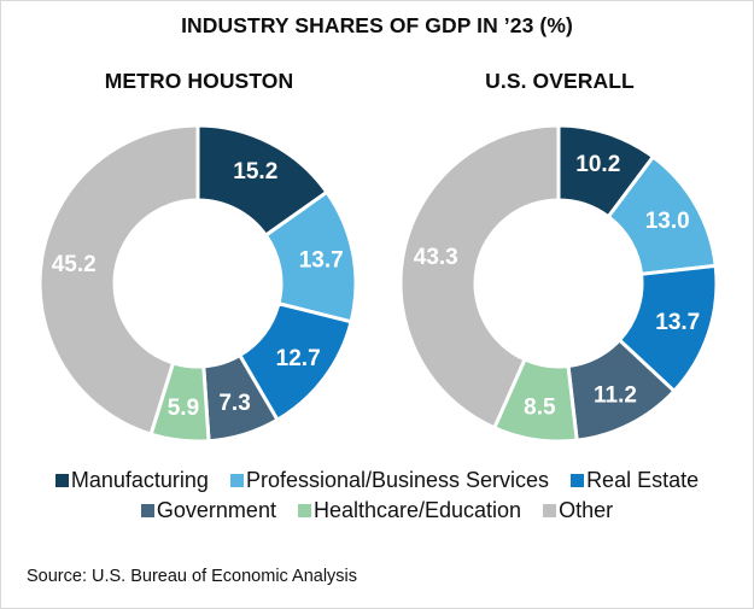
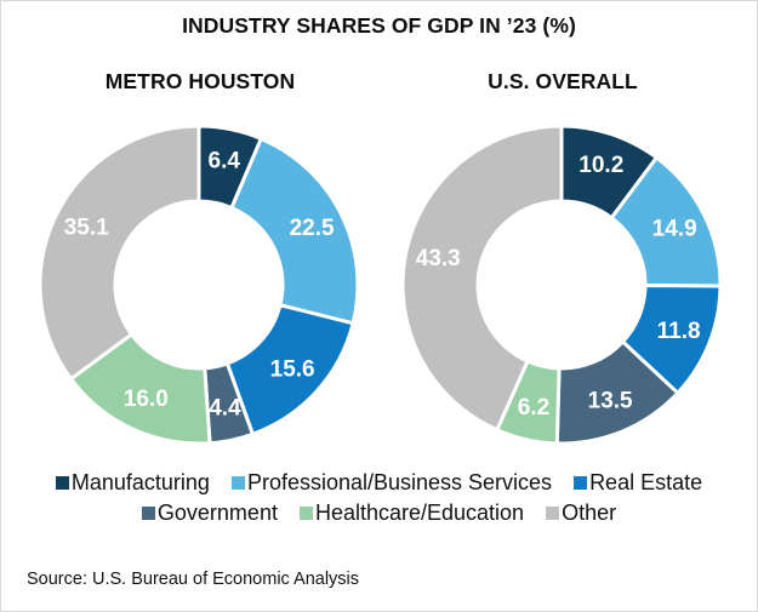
METRO HOUSTON/Manufacturing: 15.2 -> 6.4
METRO HOUSTON/Professional/Business Services: 13.7 -> 22.5
U.S. OVERALL/Professional/Business Services: 13.0 -> 14.9
METRO HOUSTON/Real Estate: 12.7 -> 15.6
U.S. OVERALL/Real Estate: 13.7 -> 11.8
METRO HOUSTON/Government: 7.3 -> 4.4
U.S. OVERALL/Government: 11.2 -> 13.5
METRO HOUSTON/Healthcare/Education: 5.9 -> 16.0
U.S. OVERALL/Healthcare/Education: 8.5 -> 6.2
METRO HOUSTON/Other: 45.2 -> 35.1
